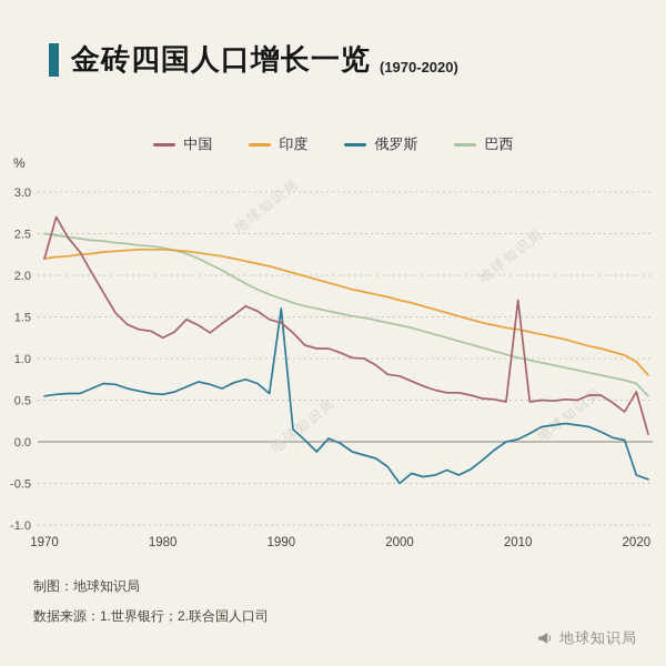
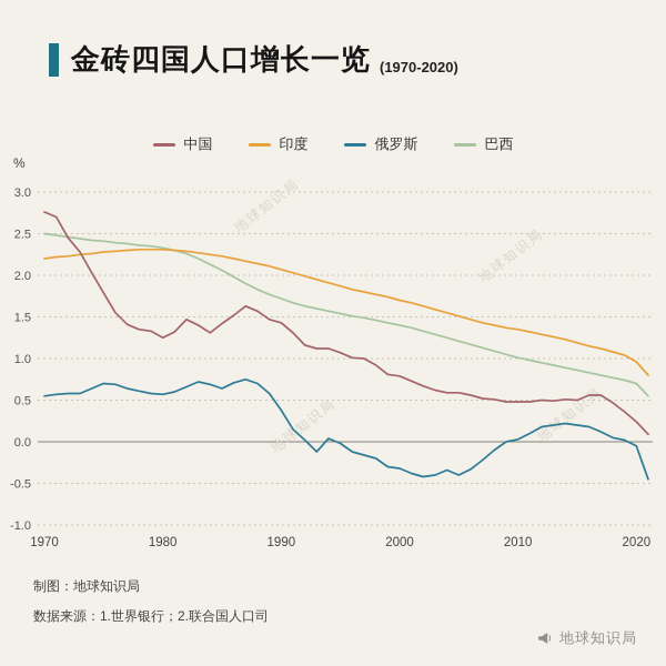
中国/1970: 2.2 -> 2.8
俄罗斯/1990: 1.6 -> 0.4
俄罗斯/2000: -0.5 -> -0.3
中国/2010: 1.7 -> 0.5
中国/2020: 0.6 -> 0.2
俄罗斯/2020: -0.4 -> -0.1
